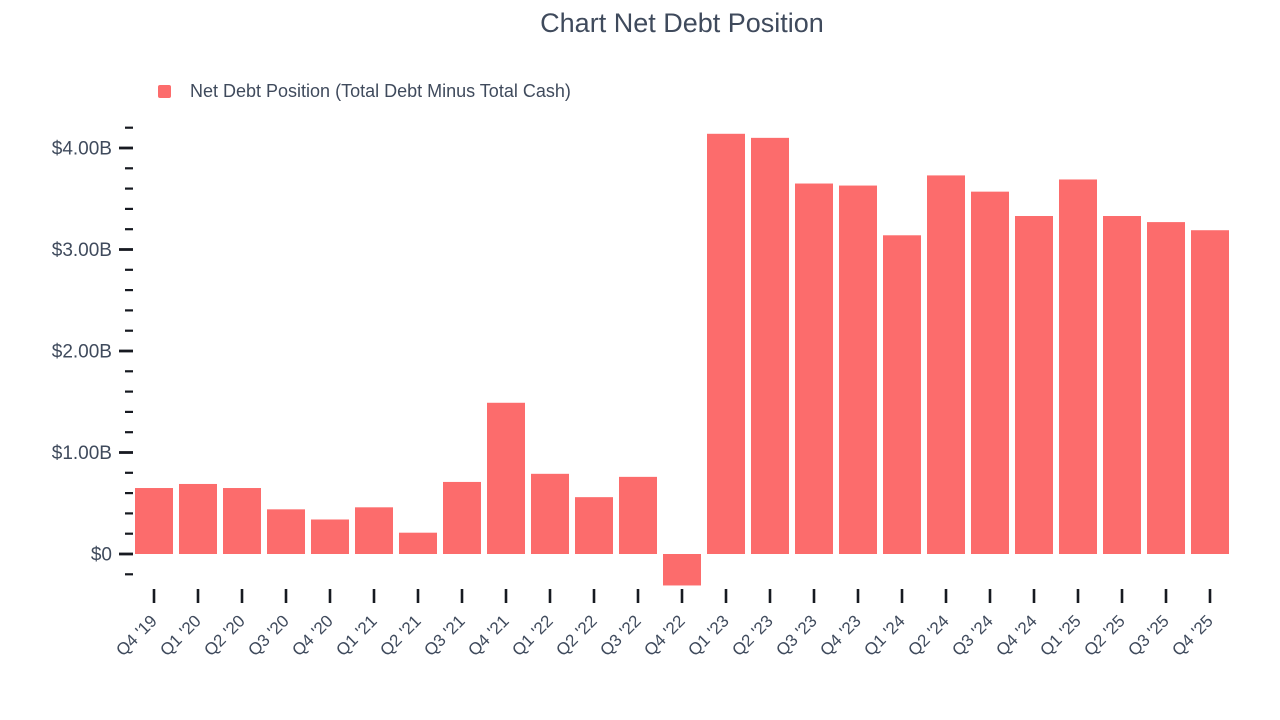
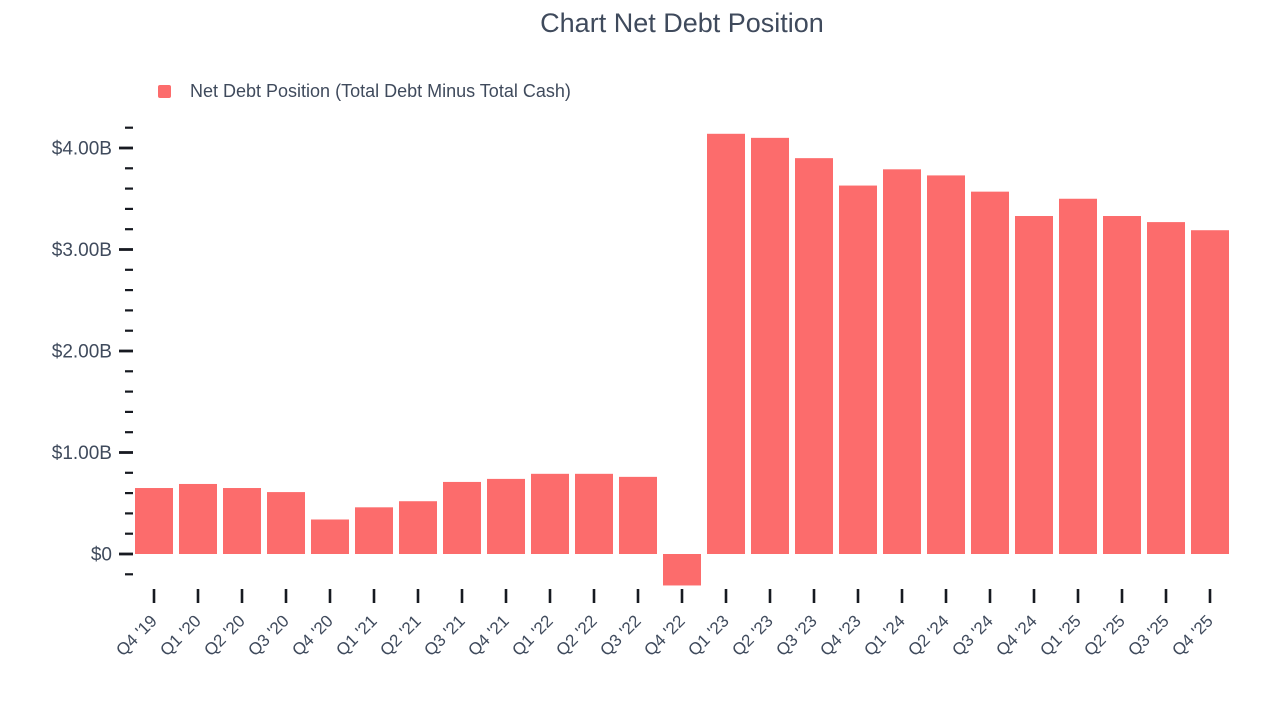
Q3 '20: $0.44B -> $0.61B
Q2 '21: $0.21B -> $0.52B
Q4 '21: $1.49B -> $0.74B
Q2 '22: $0.56B -> $0.79B
Q3 '23: $3.65B -> $3.90B
Q1 '24: $3.14B -> $3.79B
Q1 '25: $3.69B -> $3.50B
